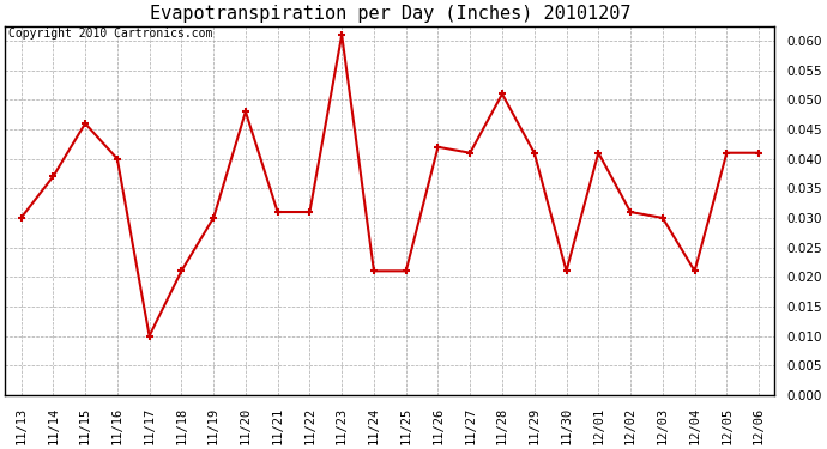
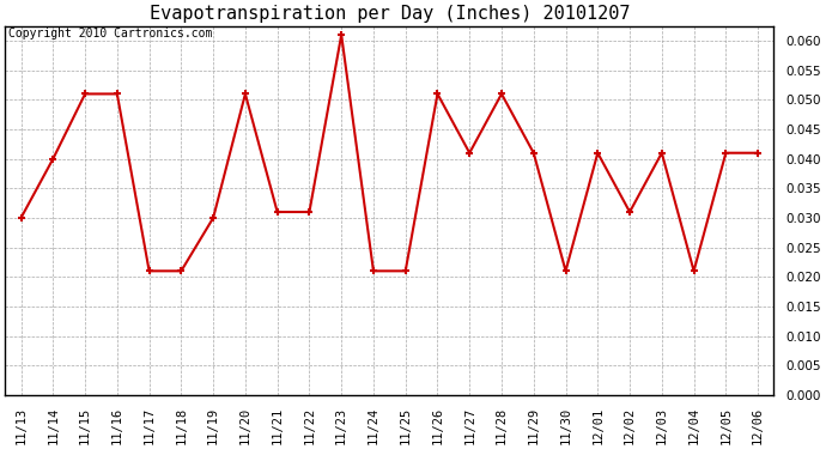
11/14: 0.037 -> 0.040
11/15: 0.046 -> 0.051
11/16: 0.040 -> 0.051
11/17: 0.010 -> 0.021
11/20: 0.048 -> 0.051
11/26: 0.042 -> 0.051
12/03: 0.030 -> 0.041
